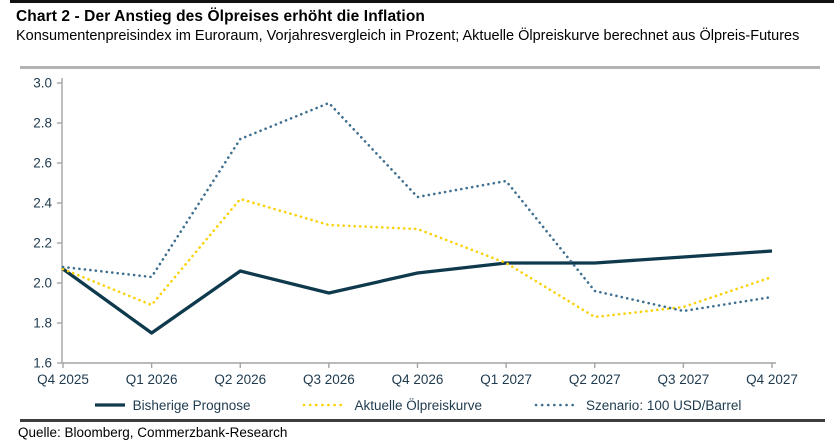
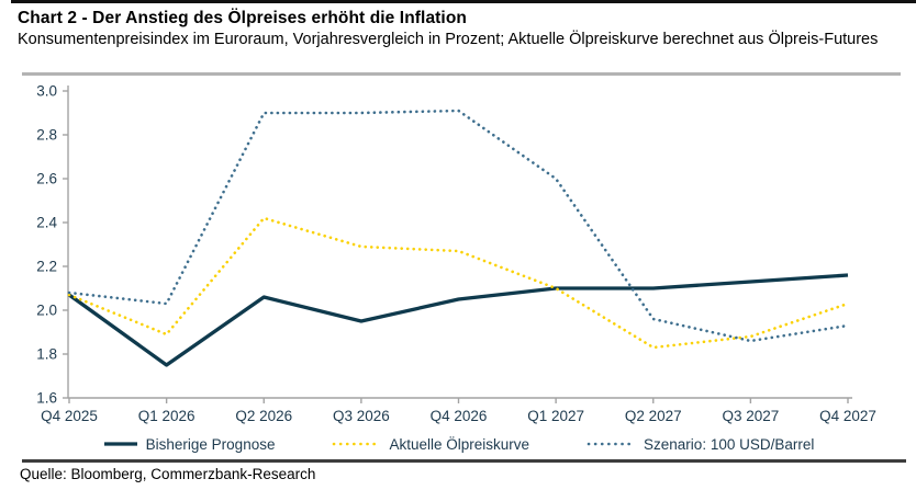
Szenario: 100 USD/Barrel/Q2 2026: 2.72 -> 2.90
Szenario: 100 USD/Barrel/Q4 2026: 2.43 -> 2.91
Szenario: 100 USD/Barrel/Q1 2027: 2.51 -> 2.60
